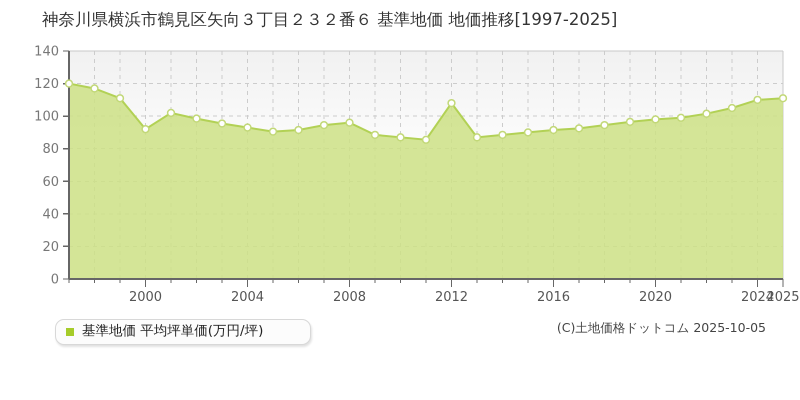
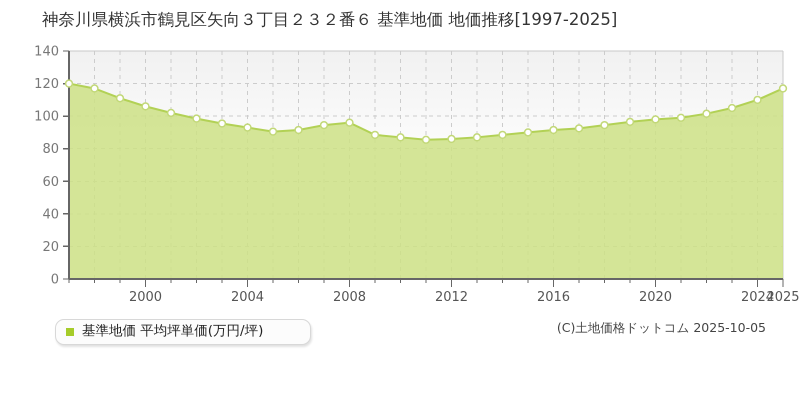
2000: 92 -> 106
2012: 108 -> 86
2025: 111 -> 117
